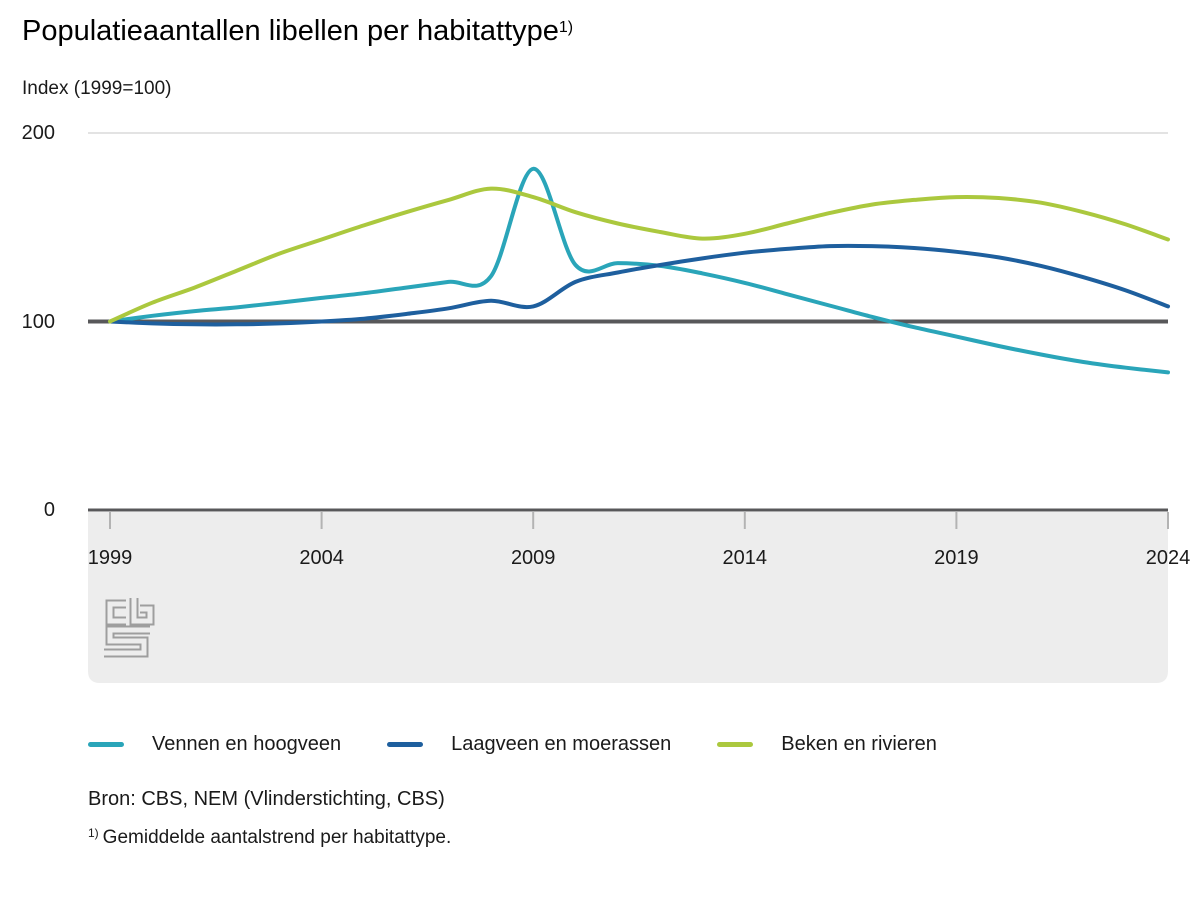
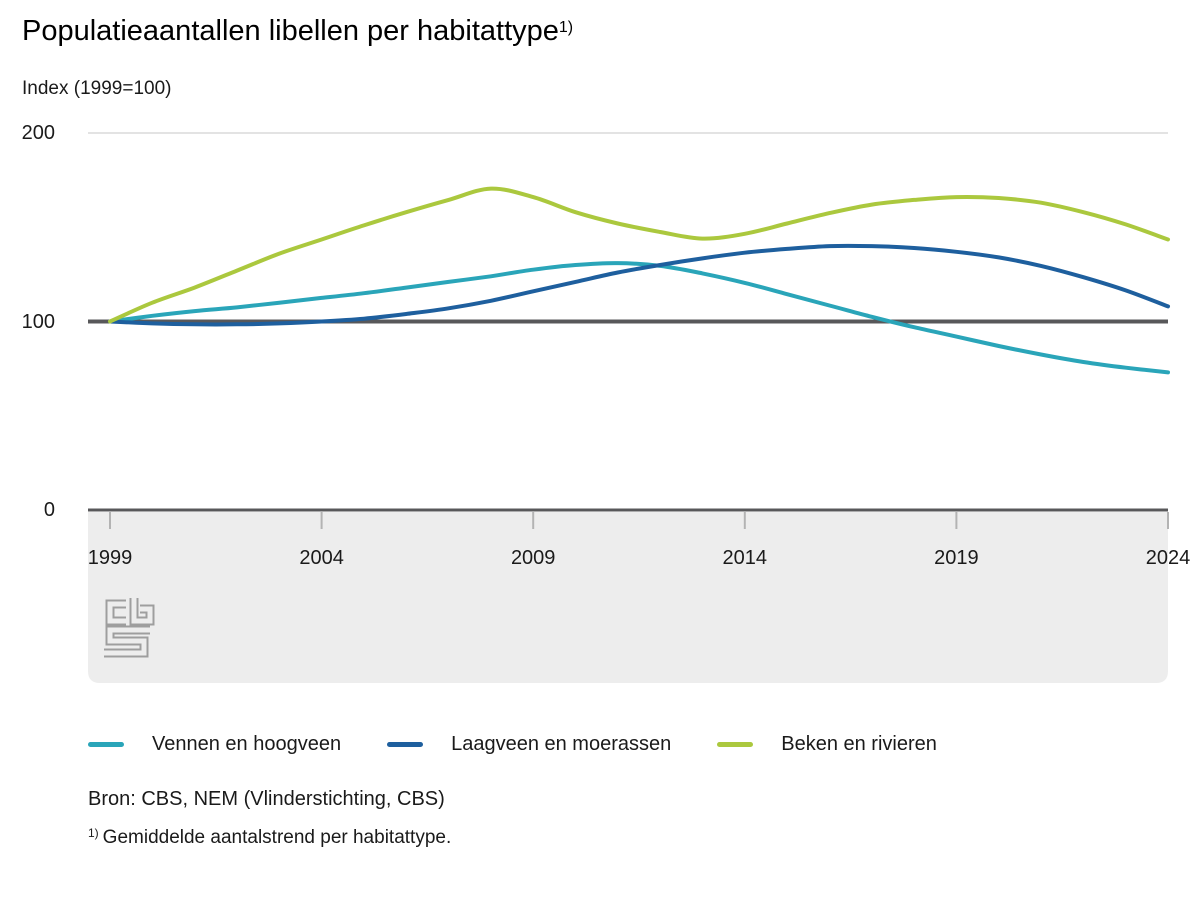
Vennen en hoogveen/2009: 181 -> 128
Laagveen en moerassen/2009: 108 -> 116
